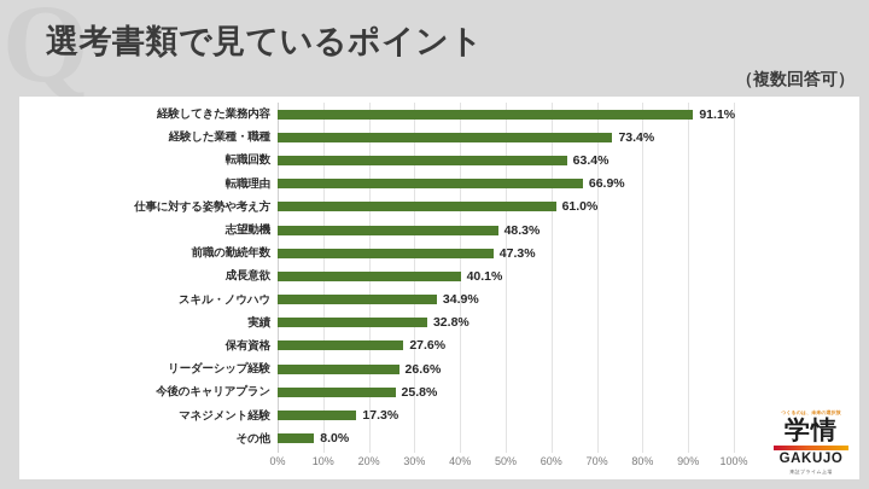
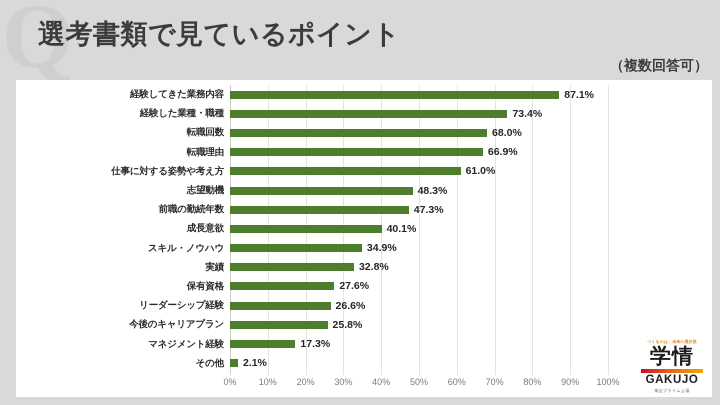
経験してきた業務内容: 91.1% -> 87.1%
転職回数: 63.4% -> 68.0%
その他: 8.0% -> 2.1%
